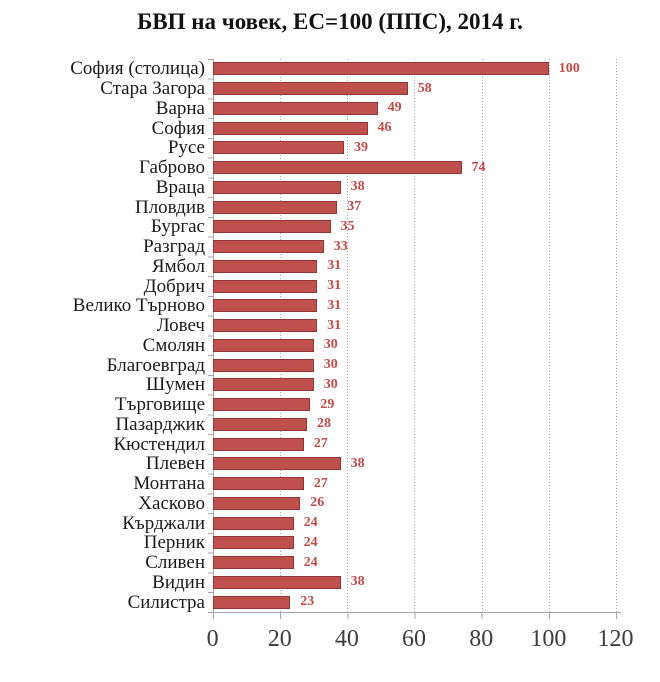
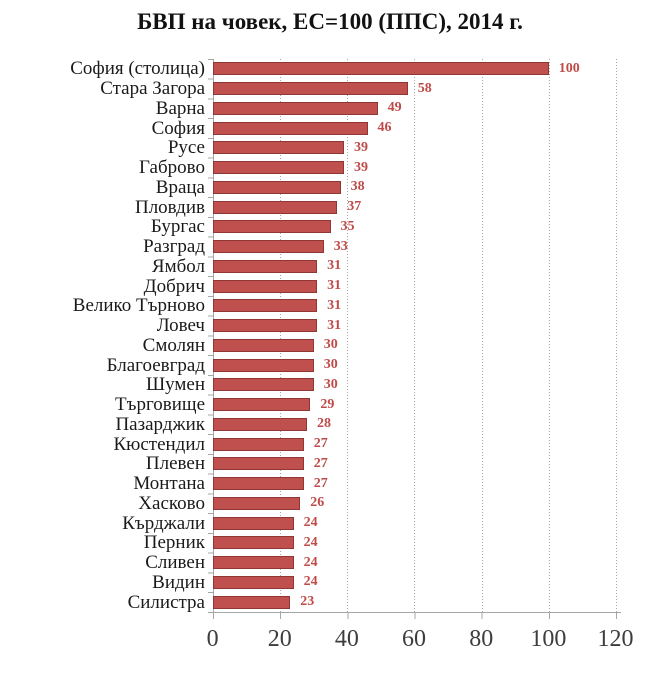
Габрово: 74 -> 39
Плевен: 38 -> 27
Видин: 38 -> 24
